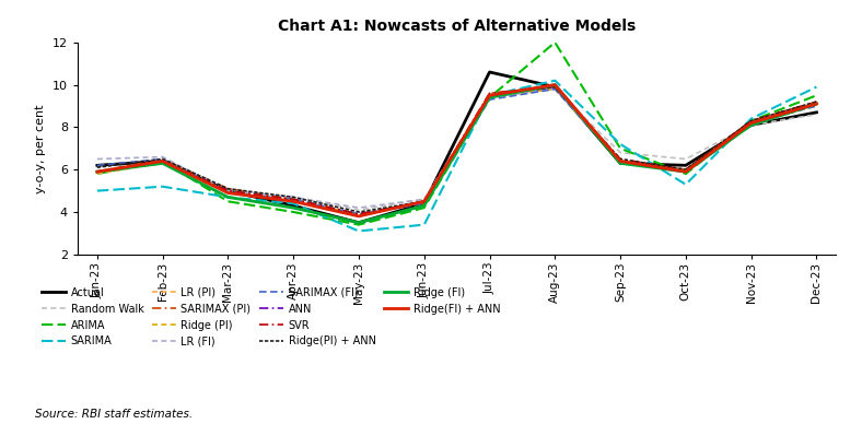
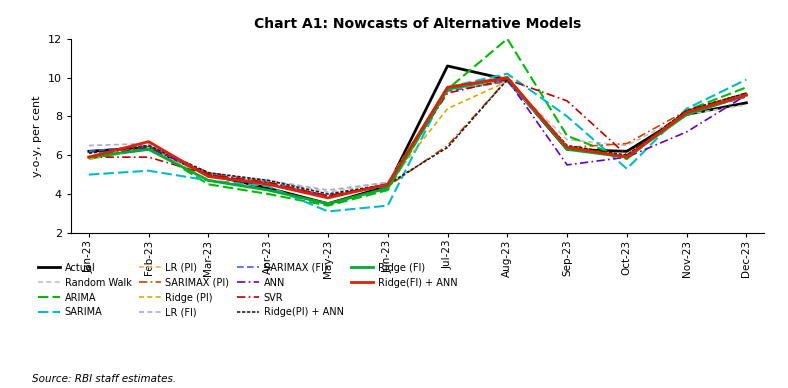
SVR/Feb-23: 6.4 -> 5.9
Ridge(FI) + ANN/Feb-23: 6.4 -> 6.7
SARIMAX (PI)/Jul-23: 9.6 -> 6.5
Ridge (PI)/Jul-23: 9.5 -> 8.4
SVR/Jul-23: 9.6 -> 9.2
Ridge(PI) + ANN/Jul-23: 9.5 -> 6.4
SARIMA/Sep-23: 7.2 -> 8.0
ANN/Sep-23: 6.4 -> 5.5
SVR/Sep-23: 6.5 -> 8.8
SARIMAX (PI)/Oct-23: 6.0 -> 6.6
ANN/Nov-23: 8.2 -> 7.2
